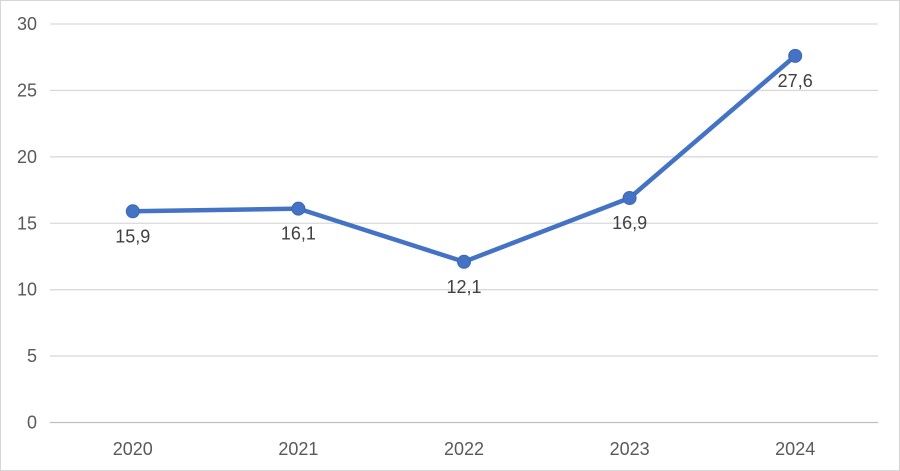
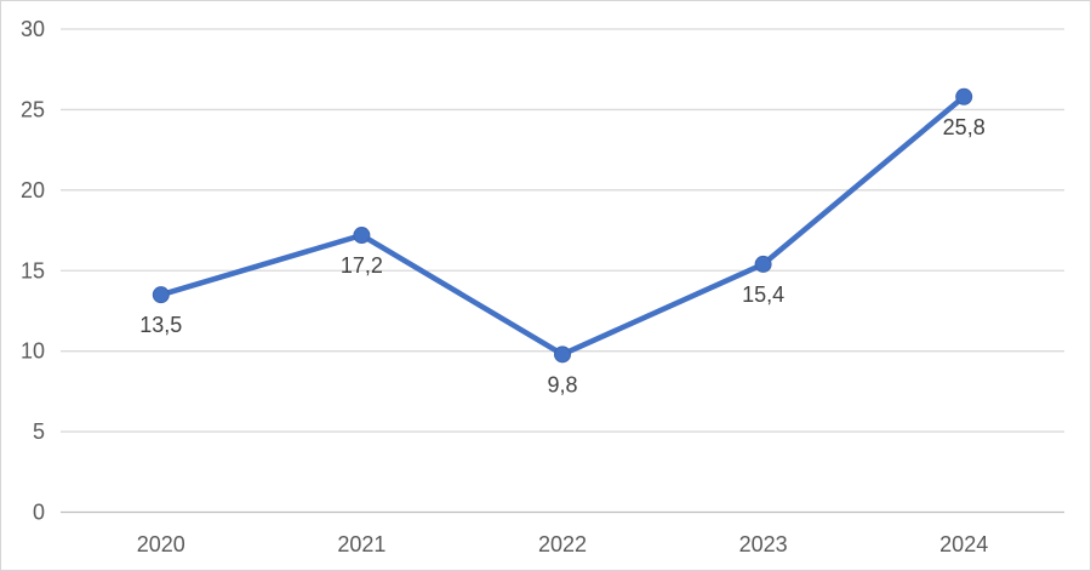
2020: 15,9 -> 13,5
2021: 16,1 -> 17,2
2022: 12,1 -> 9,8
2023: 16,9 -> 15,4
2024: 27,6 -> 25,8
